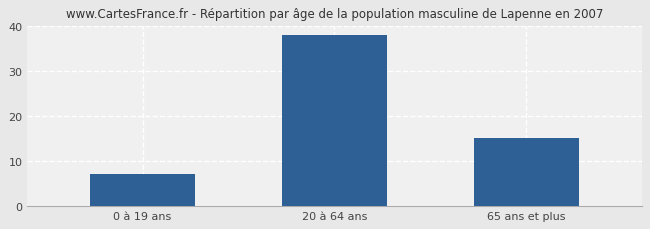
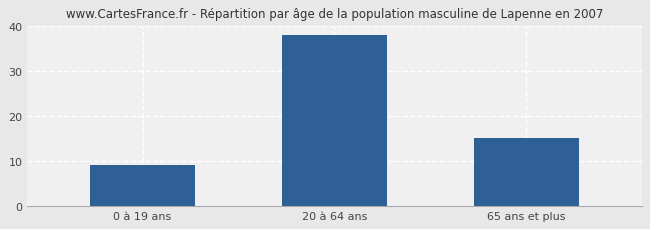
0 à 19 ans: 7 -> 9
